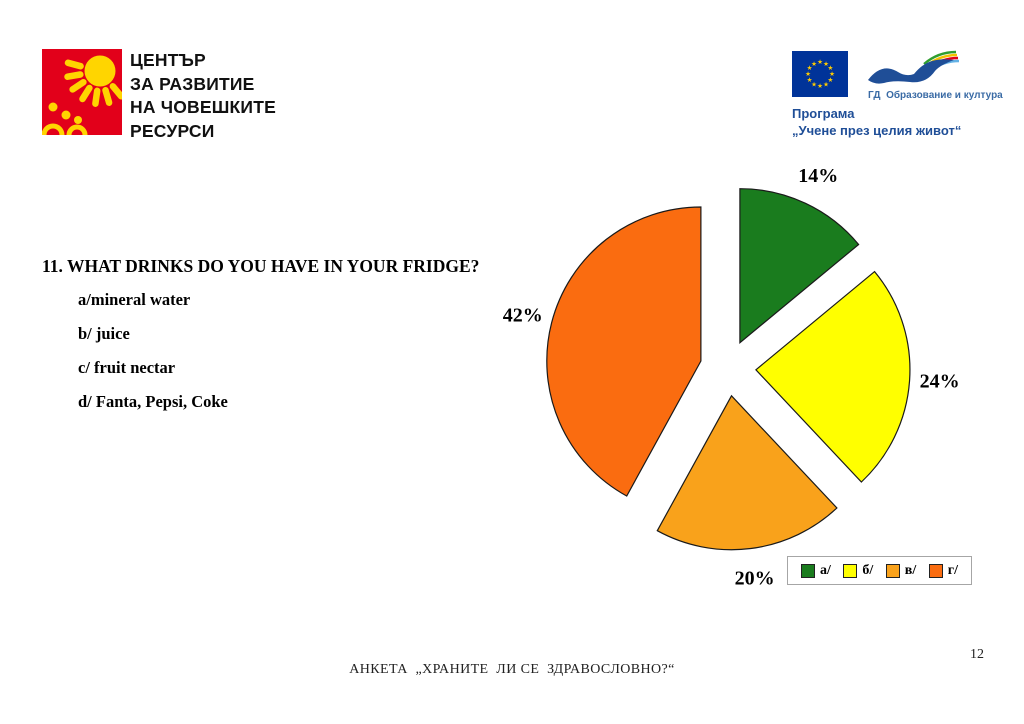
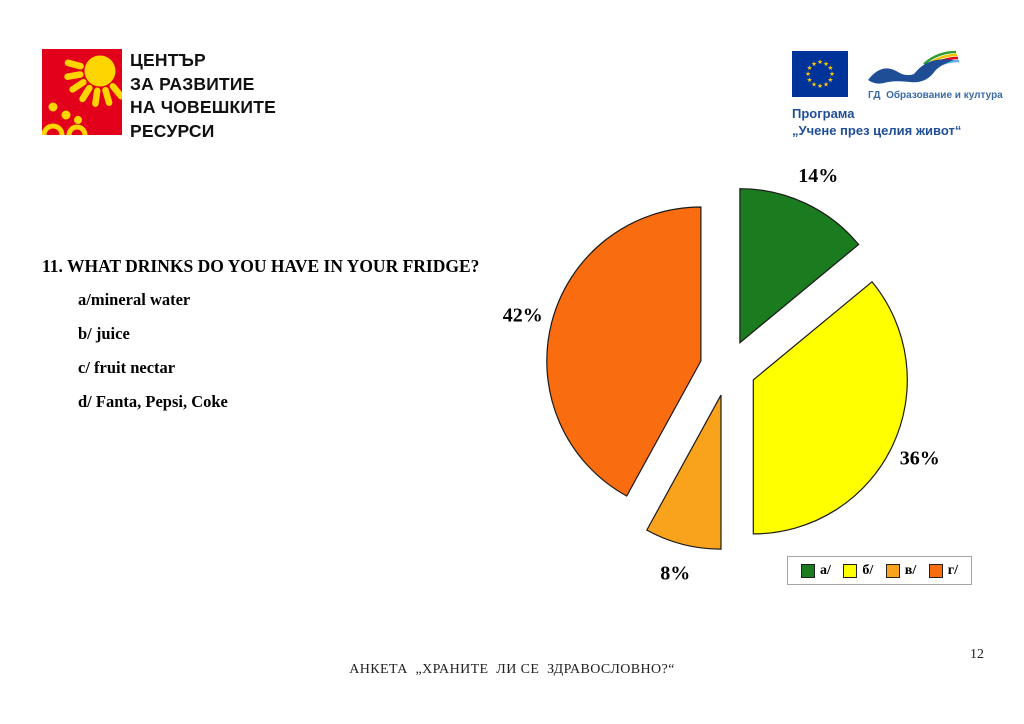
б/: 24% -> 36%
в/: 20% -> 8%
